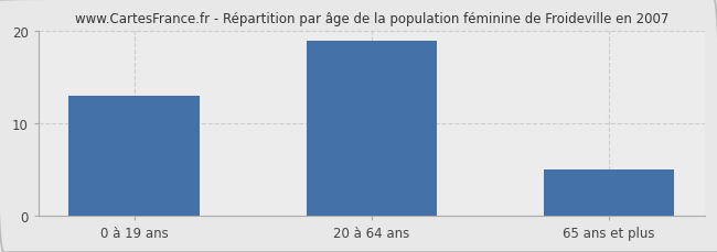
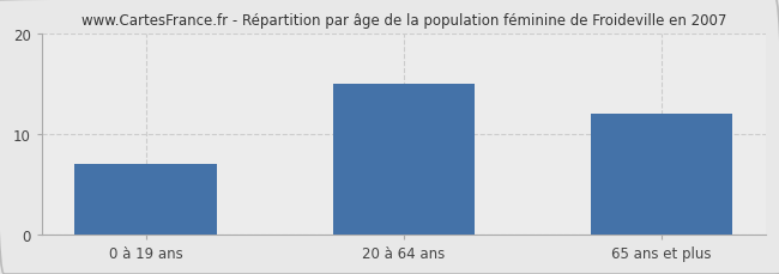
0 à 19 ans: 13 -> 7
20 à 64 ans: 19 -> 15
65 ans et plus: 5 -> 12
